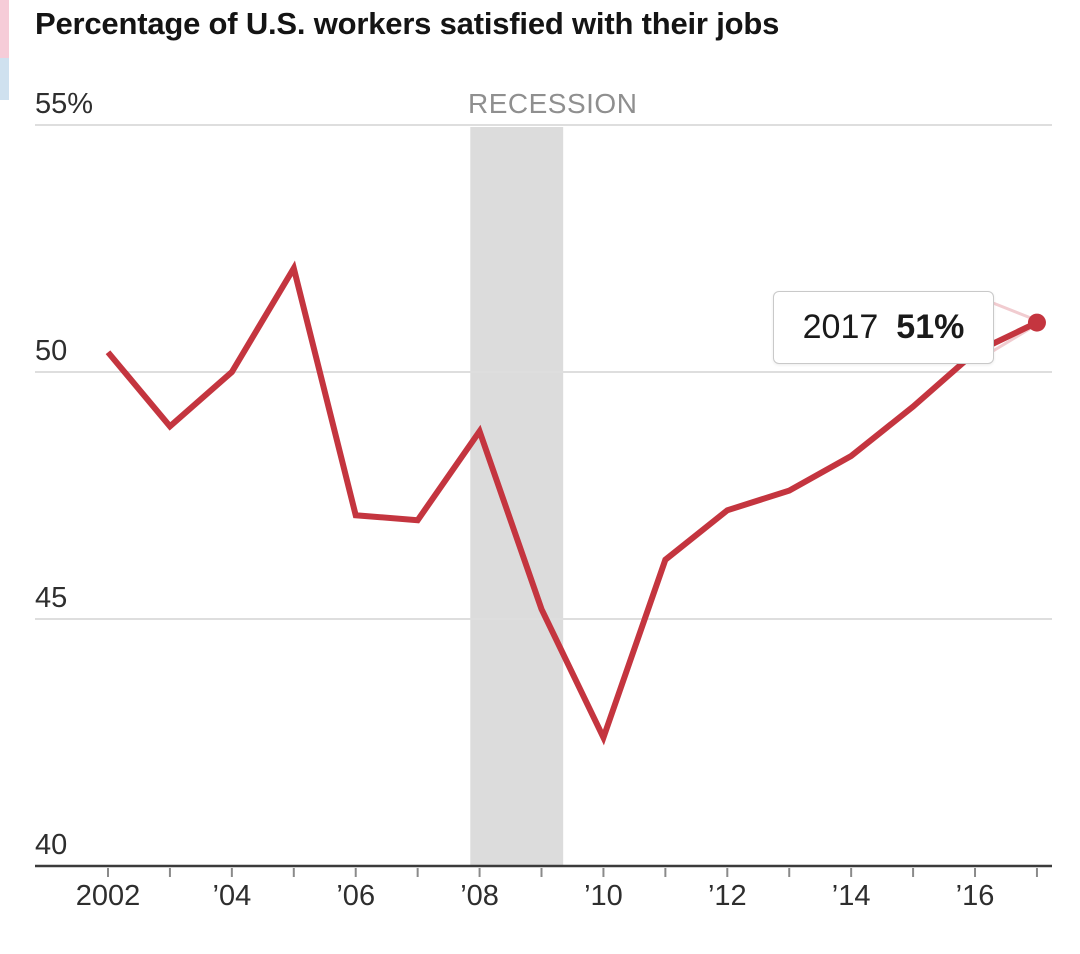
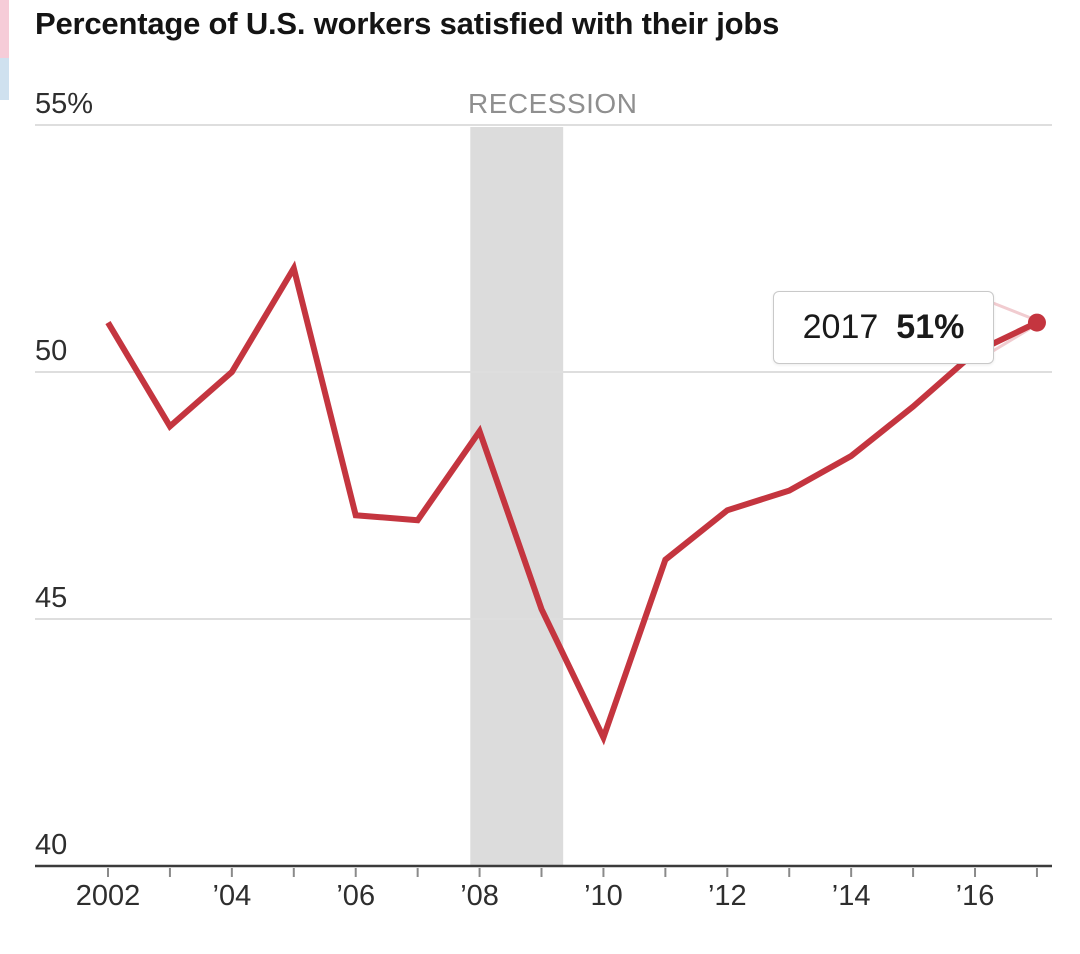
2002: 50.4% -> 51.0%
